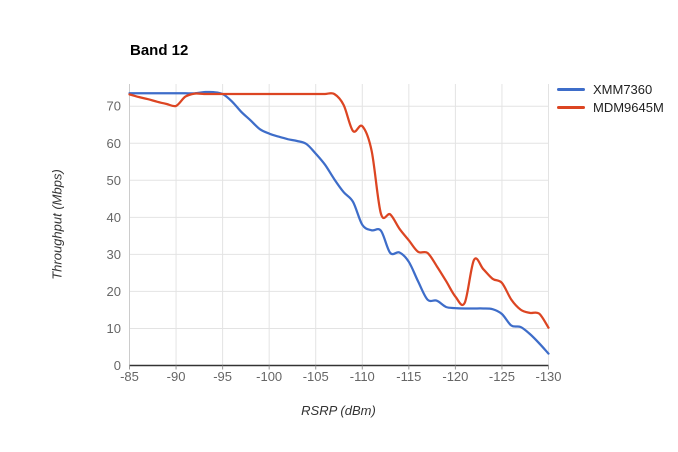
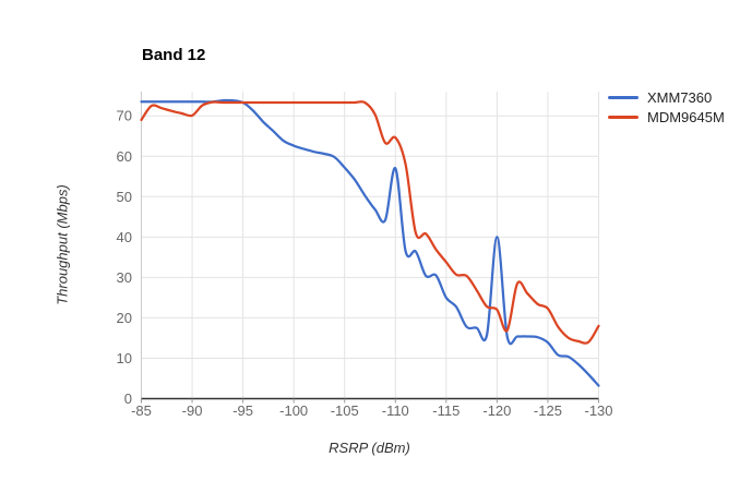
MDM9645M/-85: 73 -> 69
XMM7360/-110: 38 -> 57
XMM7360/-115: 28 -> 25
XMM7360/-120: 16 -> 40
MDM9645M/-120: 19 -> 22
MDM9645M/-130: 10 -> 18
